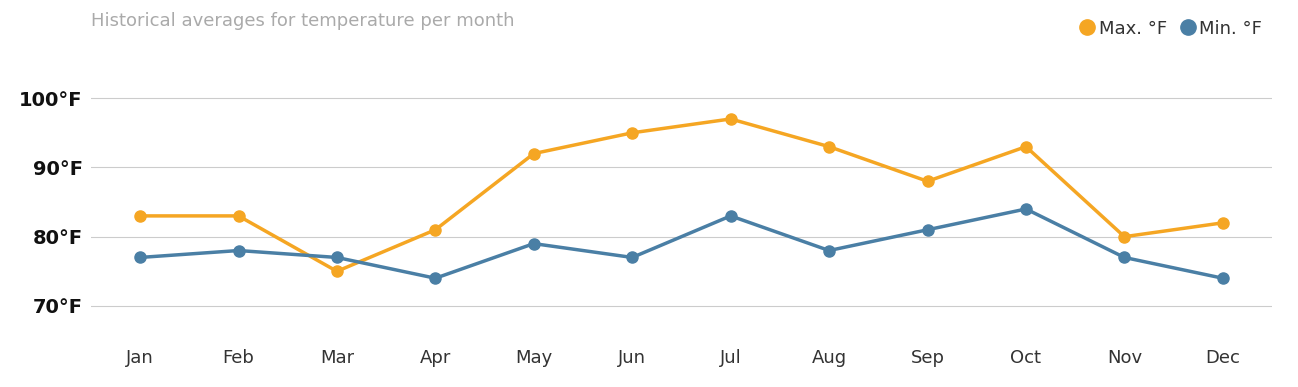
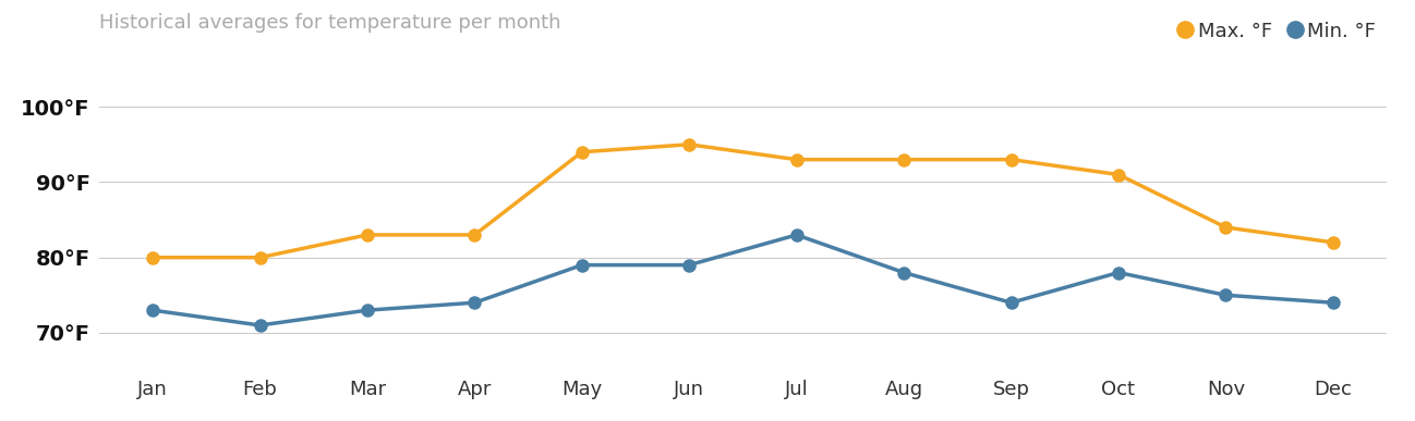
Max. °F/Jan: 83°F -> 80°F
Min. °F/Jan: 77°F -> 73°F
Max. °F/Feb: 83°F -> 80°F
Min. °F/Feb: 78°F -> 71°F
Max. °F/Mar: 75°F -> 83°F
Min. °F/Mar: 77°F -> 73°F
Max. °F/Apr: 81°F -> 83°F
Max. °F/May: 92°F -> 94°F
Min. °F/Jun: 77°F -> 79°F
Max. °F/Jul: 97°F -> 93°F
Max. °F/Sep: 88°F -> 93°F
Min. °F/Sep: 81°F -> 74°F
Max. °F/Oct: 93°F -> 91°F
Min. °F/Oct: 84°F -> 78°F
Max. °F/Nov: 80°F -> 84°F
Min. °F/Nov: 77°F -> 75°F
